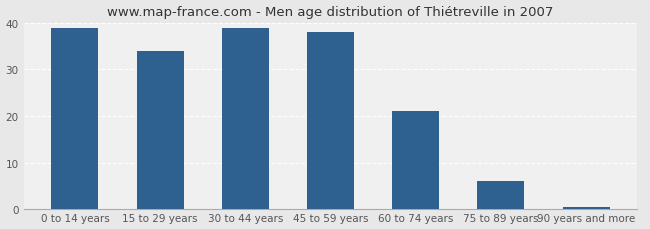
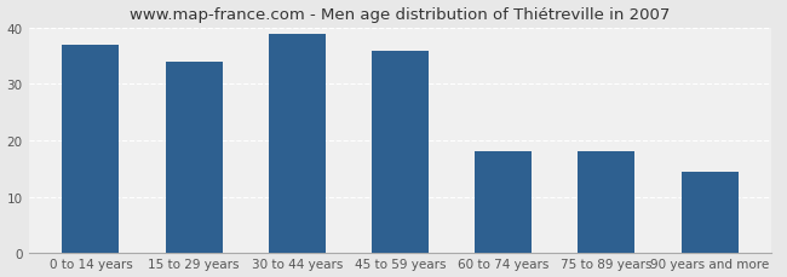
0 to 14 years: 39.0 -> 37.0
45 to 59 years: 38.0 -> 36.0
60 to 74 years: 21.0 -> 18.0
75 to 89 years: 6.0 -> 18.0
90 years and more: 0.4 -> 14.5
